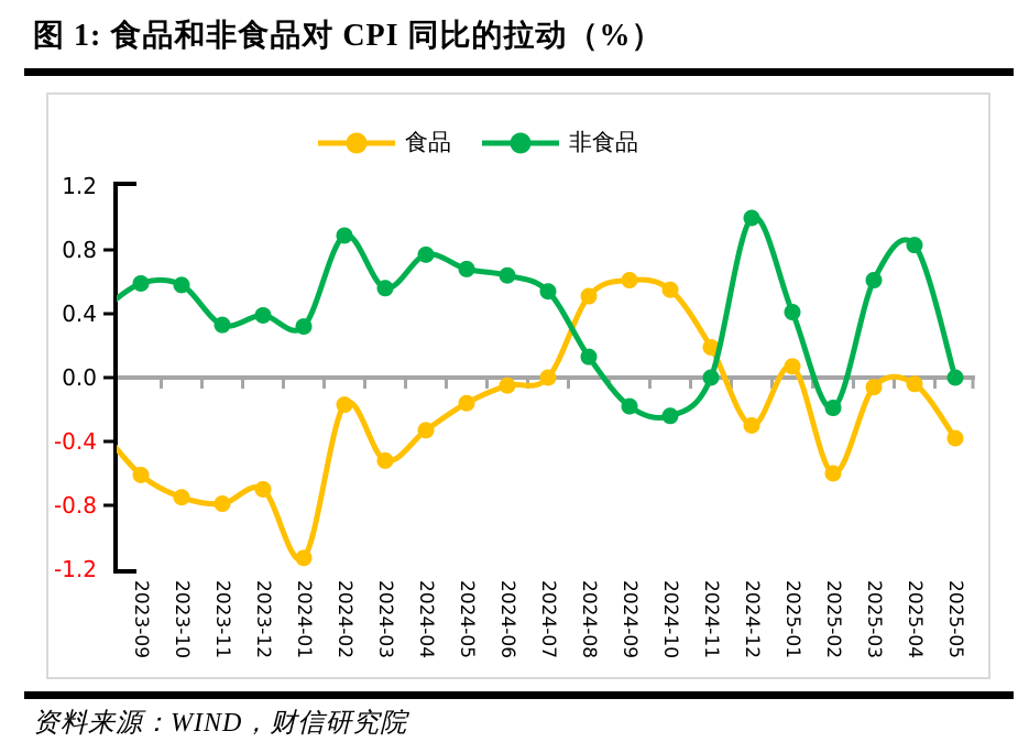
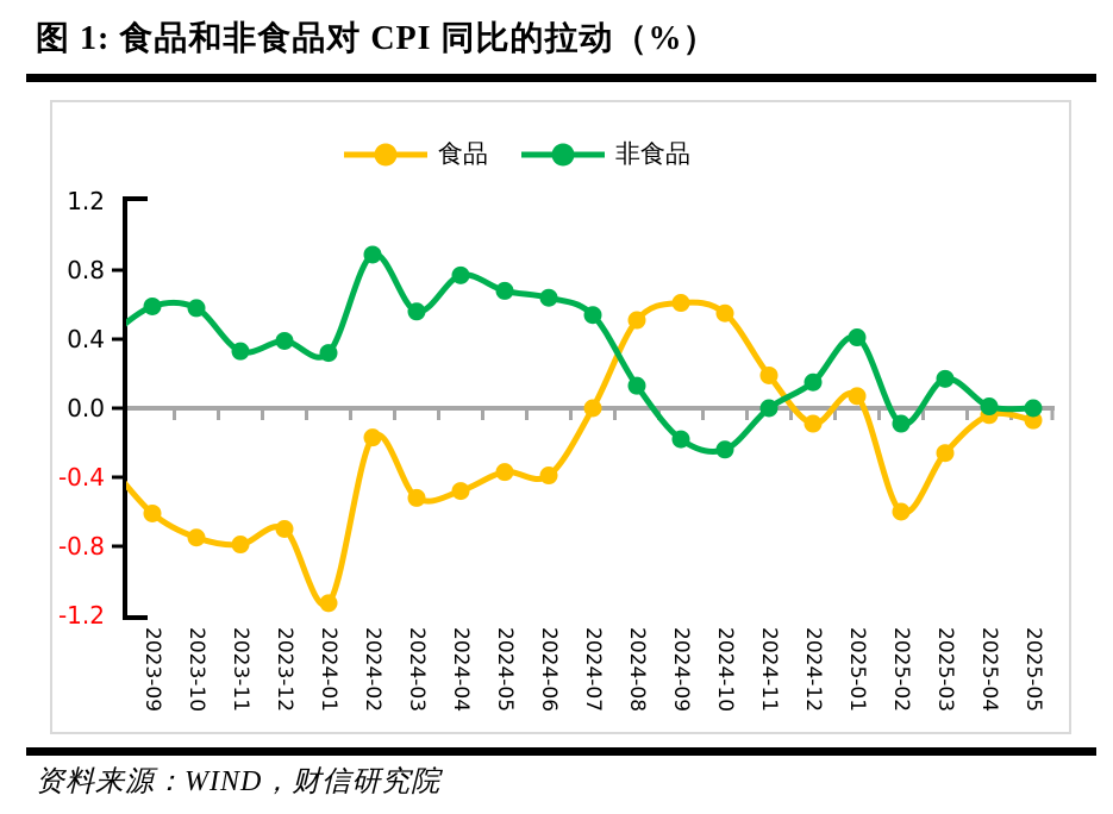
食品/2024-04: -0.33 -> -0.48
食品/2024-05: -0.16 -> -0.37
食品/2024-06: -0.05 -> -0.39
食品/2024-12: -0.30 -> -0.09
非食品/2024-12: 1.00 -> 0.15
非食品/2025-02: -0.19 -> -0.09
食品/2025-03: -0.06 -> -0.26
非食品/2025-03: 0.61 -> 0.17
非食品/2025-04: 0.83 -> 0.01
食品/2025-05: -0.38 -> -0.07
